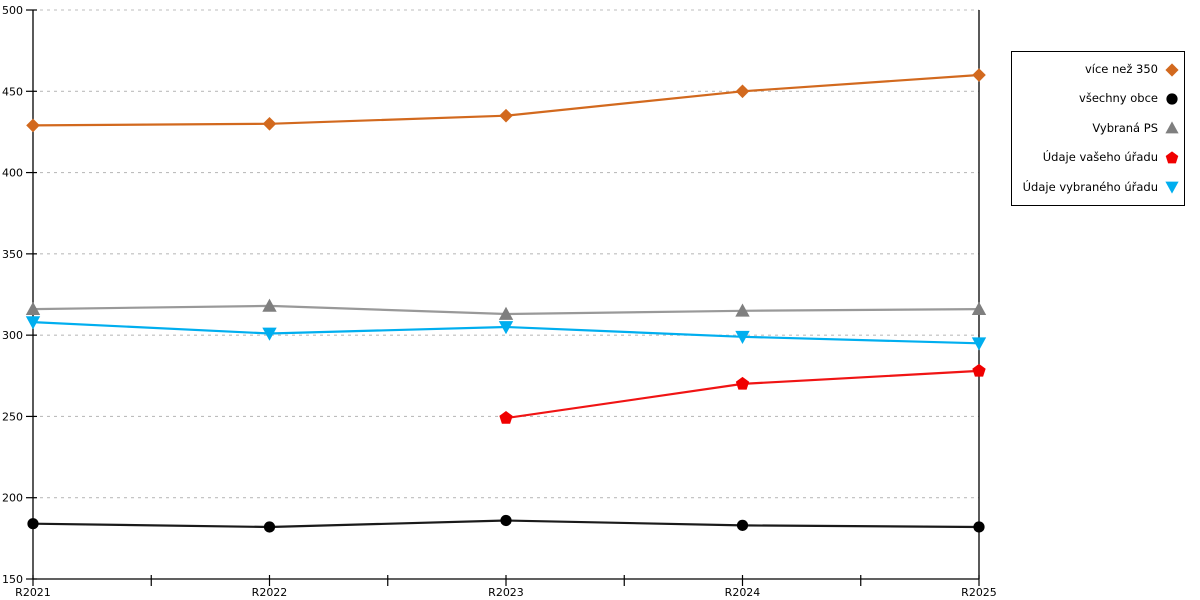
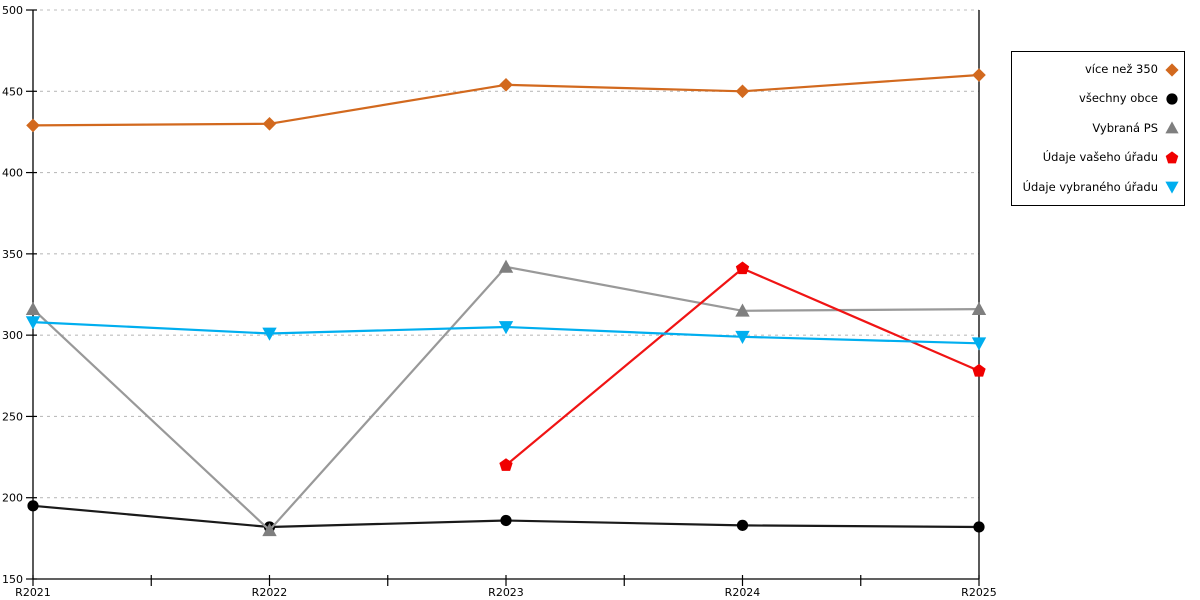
všechny obce/R2021: 184 -> 195
Vybraná PS/R2022: 318 -> 180
více než 350/R2023: 435 -> 454
Vybraná PS/R2023: 313 -> 342
Údaje vašeho úřadu/R2023: 249 -> 220
Údaje vašeho úřadu/R2024: 270 -> 341
